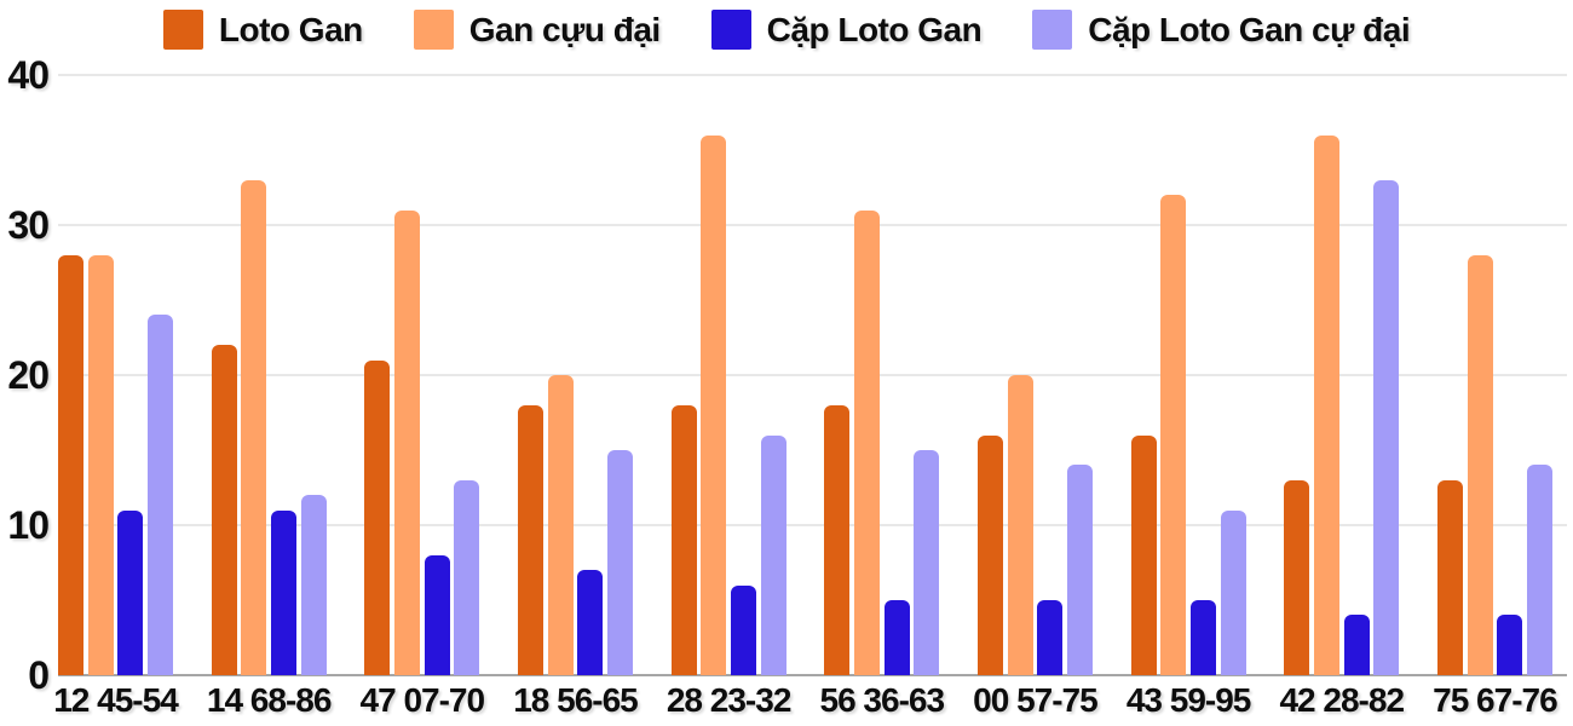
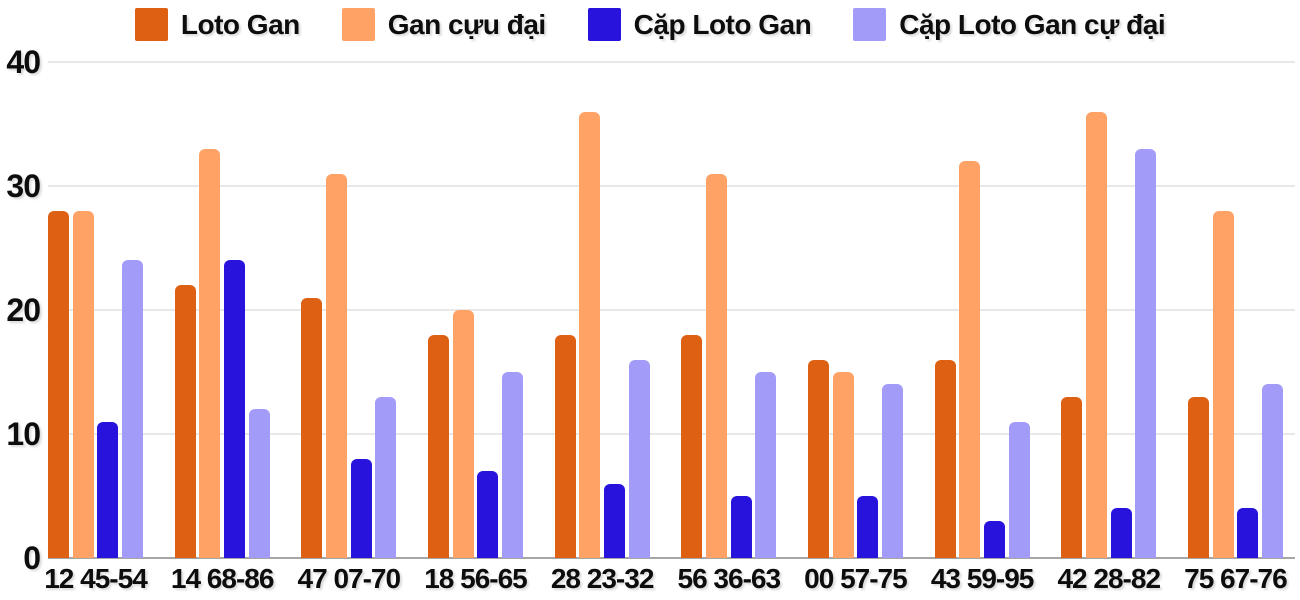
Cặp Loto Gan/14 68-86: 11 -> 24
Gan cựu đại/00 57-75: 20 -> 15
Cặp Loto Gan/43 59-95: 5 -> 3
